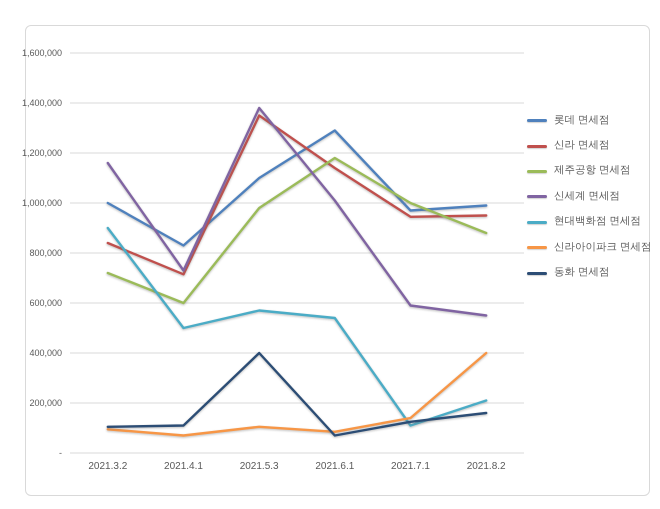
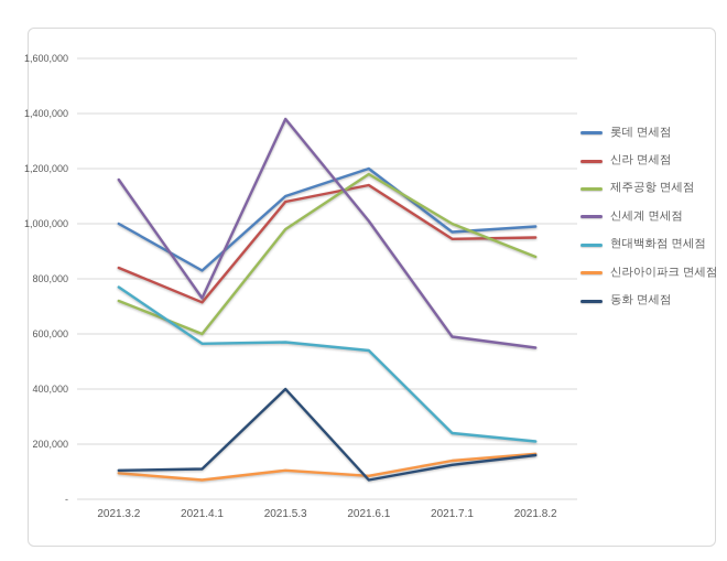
현대백화점 면세점/2021.3.2: 900000 -> 770000
현대백화점 면세점/2021.4.1: 500000 -> 560000
신라 면세점/2021.5.3: 1350000 -> 1080000
롯데 면세점/2021.6.1: 1290000 -> 1200000
현대백화점 면세점/2021.7.1: 110000 -> 240000
신라아이파크 면세점/2021.8.2: 400000 -> 160000
